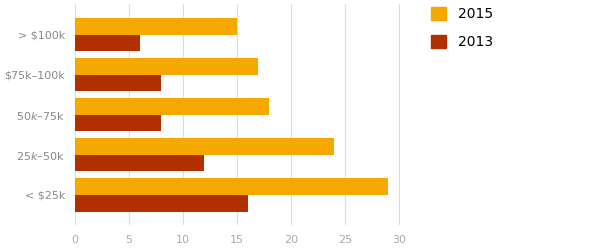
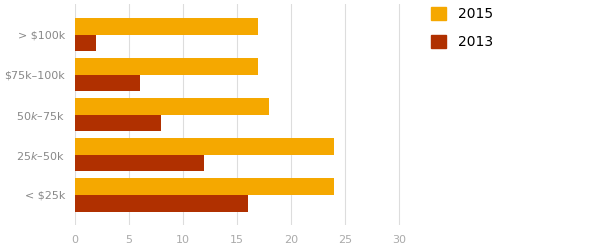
2015/> $100k: 15 -> 17
2013/> $100k: 6 -> 2
2013/$75k–100k: 8 -> 6
2015/< $25k: 29 -> 24
